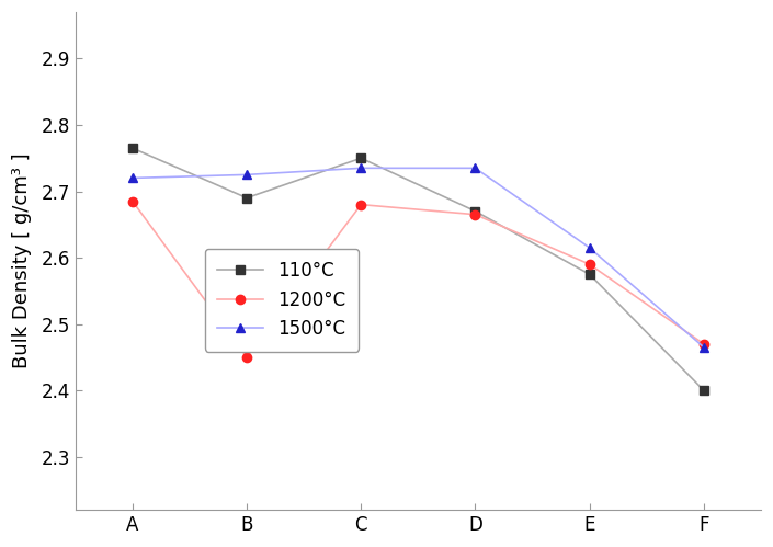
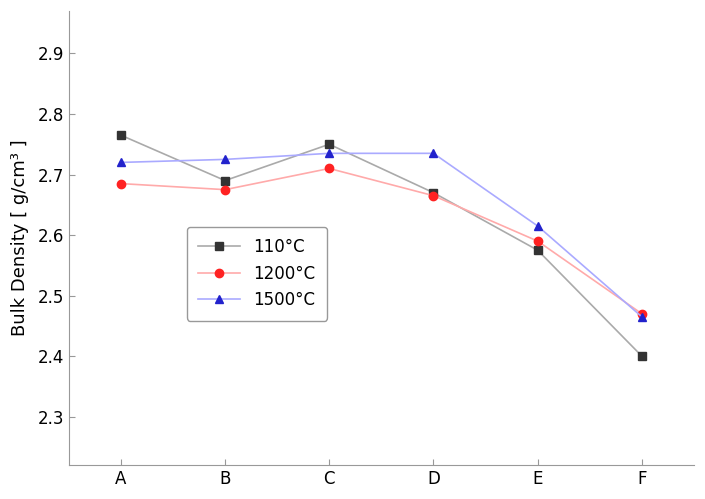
1200°C/B: 2.450 -> 2.675
1200°C/C: 2.680 -> 2.710
